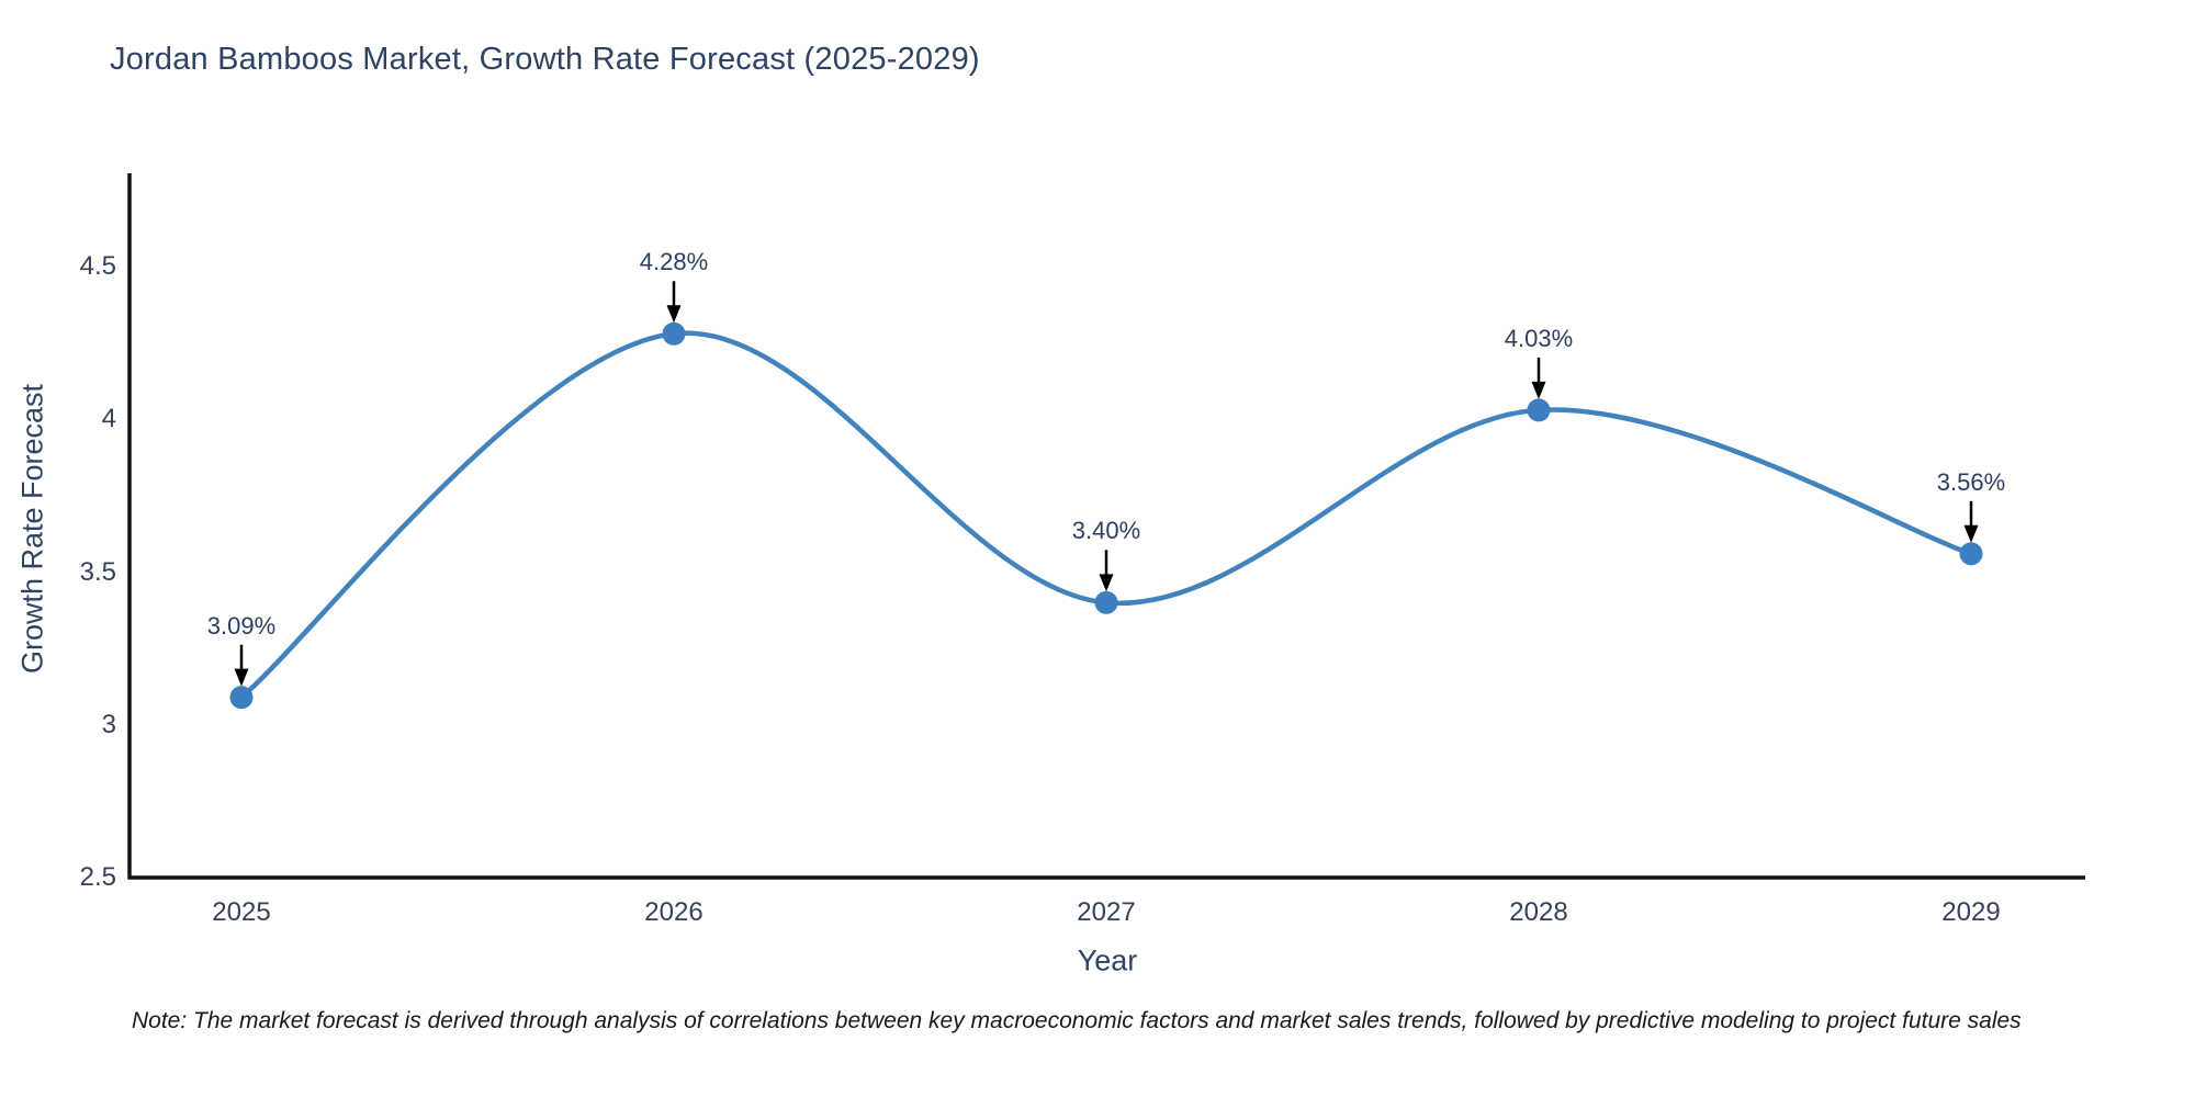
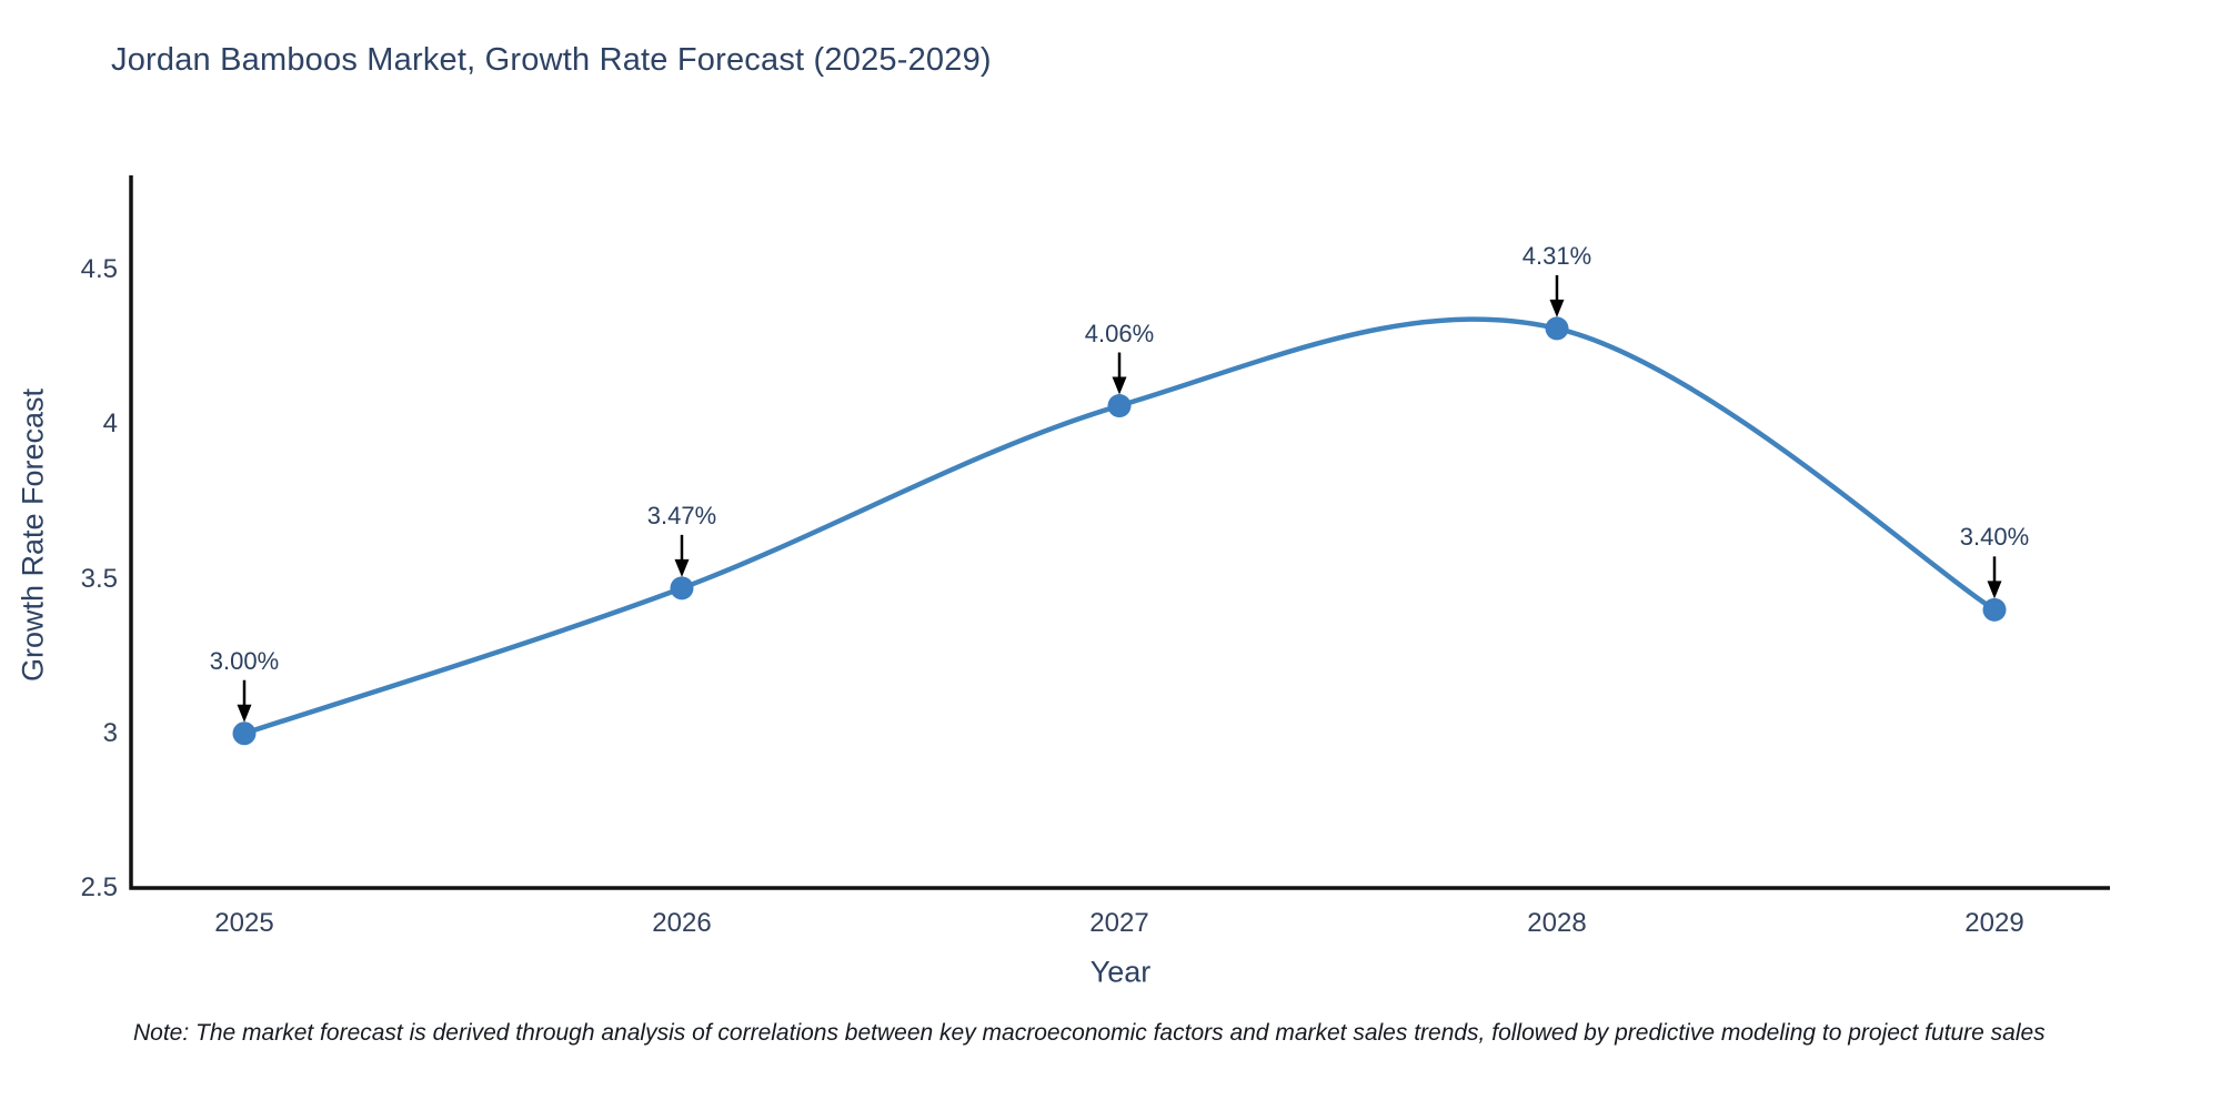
2025: 3.09% -> 3.00%
2026: 4.28% -> 3.47%
2027: 3.40% -> 4.06%
2028: 4.03% -> 4.31%
2029: 3.56% -> 3.40%
